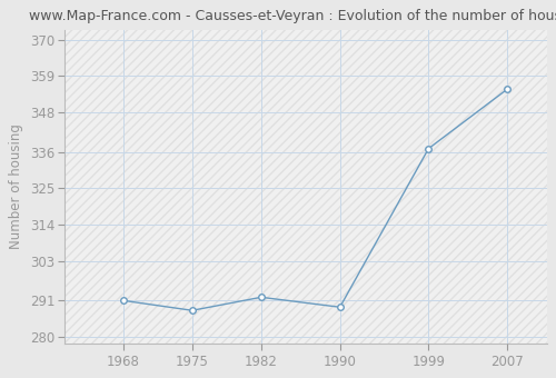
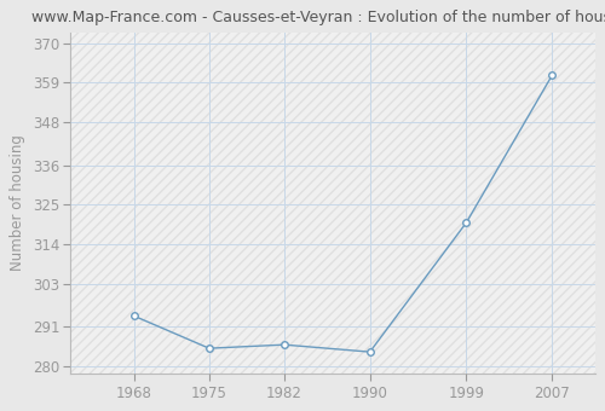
1968: 291 -> 294
1975: 288 -> 285
1982: 292 -> 286
1990: 289 -> 284
1999: 337 -> 320
2007: 355 -> 361
